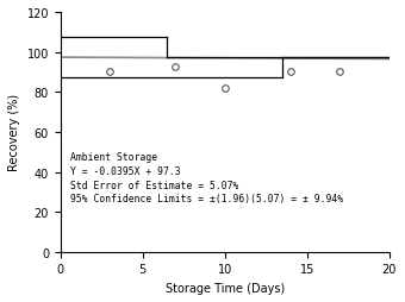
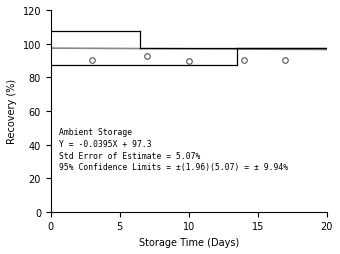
10: 82 -> 90
